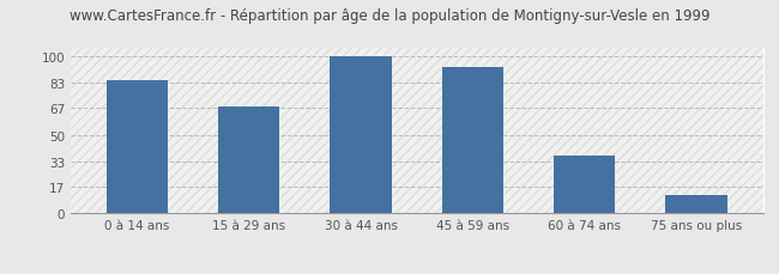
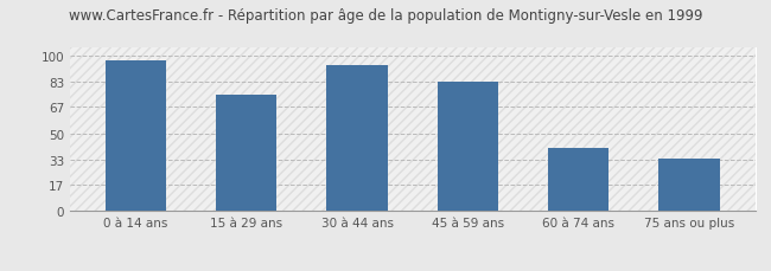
0 à 14 ans: 85 -> 97
15 à 29 ans: 68 -> 75
30 à 44 ans: 100 -> 94
45 à 59 ans: 93 -> 83
60 à 74 ans: 37 -> 41
75 ans ou plus: 12 -> 34
